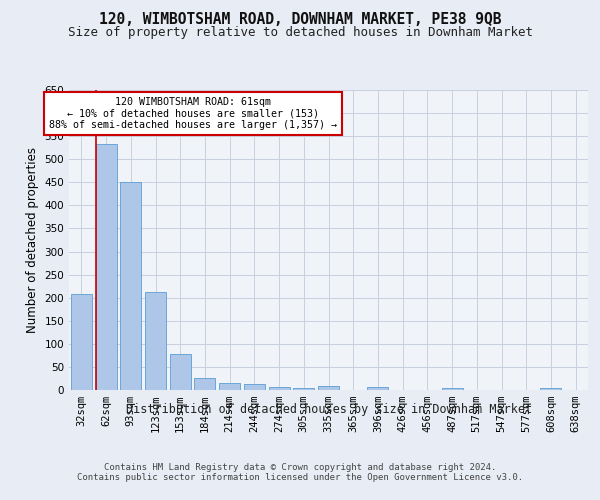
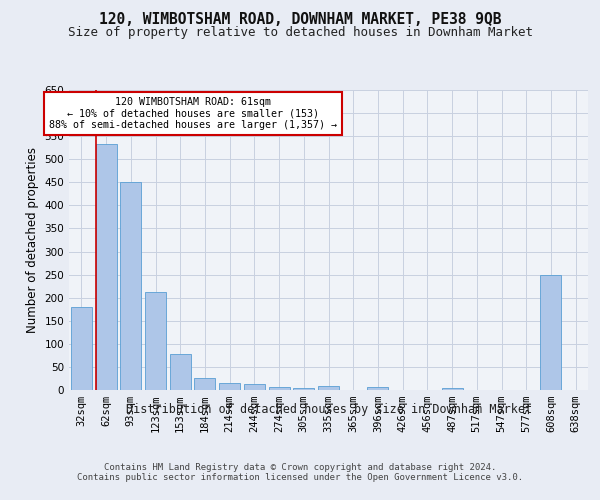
32sqm: 208 -> 180
608sqm: 5 -> 250
